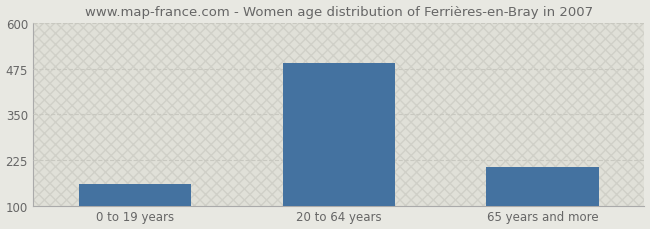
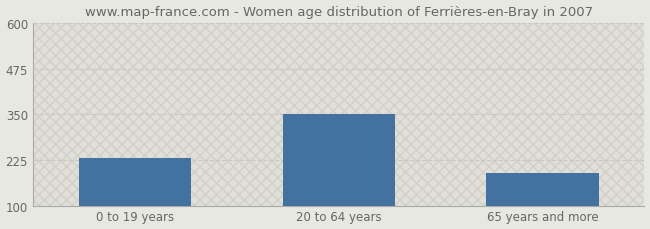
0 to 19 years: 160 -> 230
20 to 64 years: 490 -> 350
65 years and more: 205 -> 190
